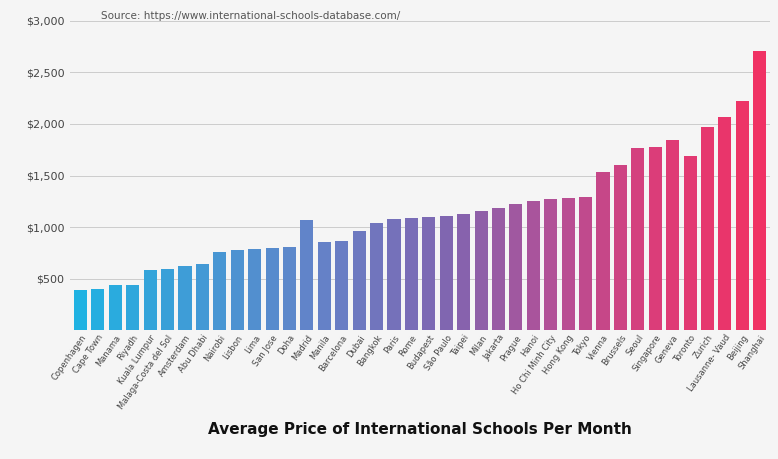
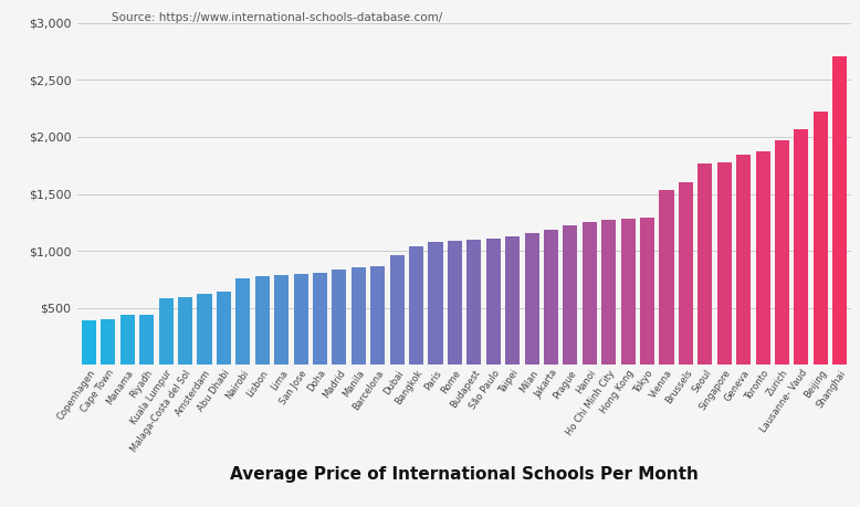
Madrid: $1,070 -> $840
Toronto: $1,690 -> $1,870
